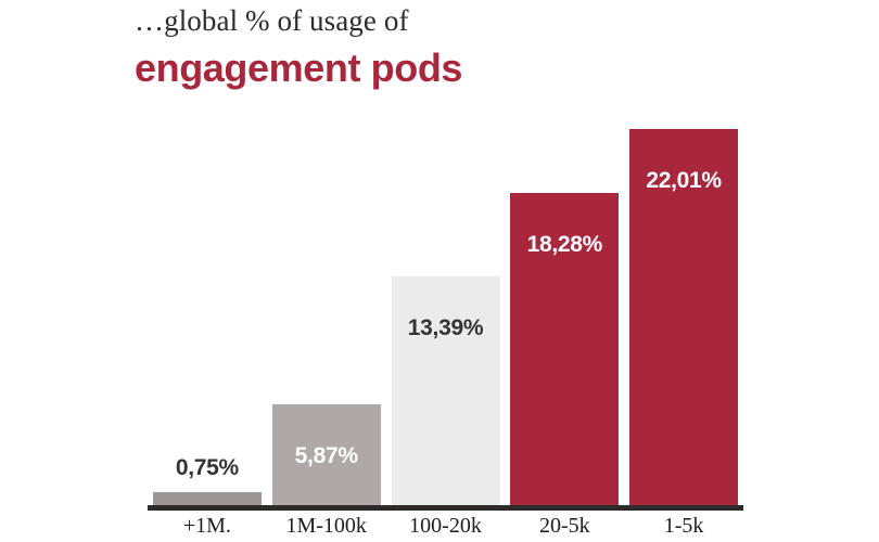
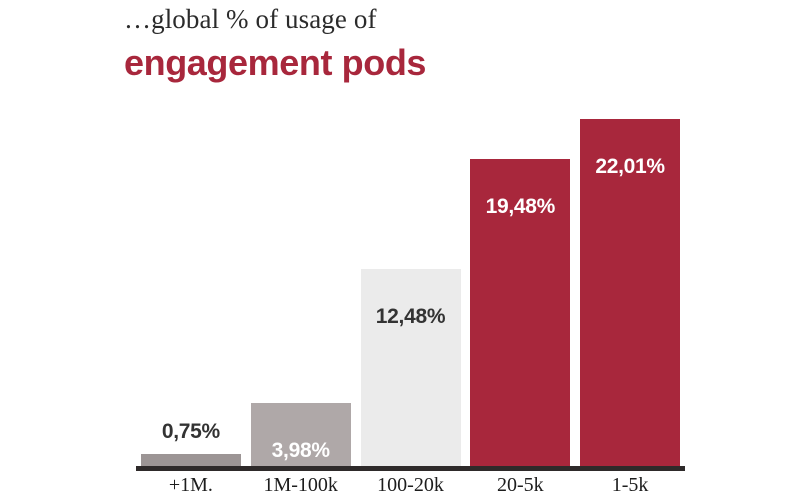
1M-100k: 5,87% -> 3,98%
100-20k: 13,39% -> 12,48%
20-5k: 18,28% -> 19,48%
